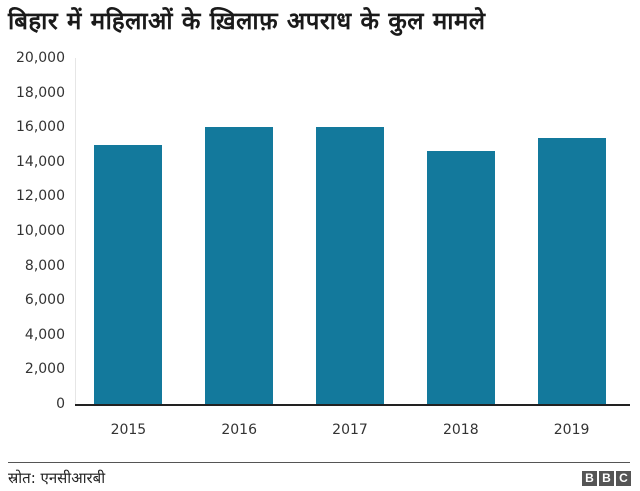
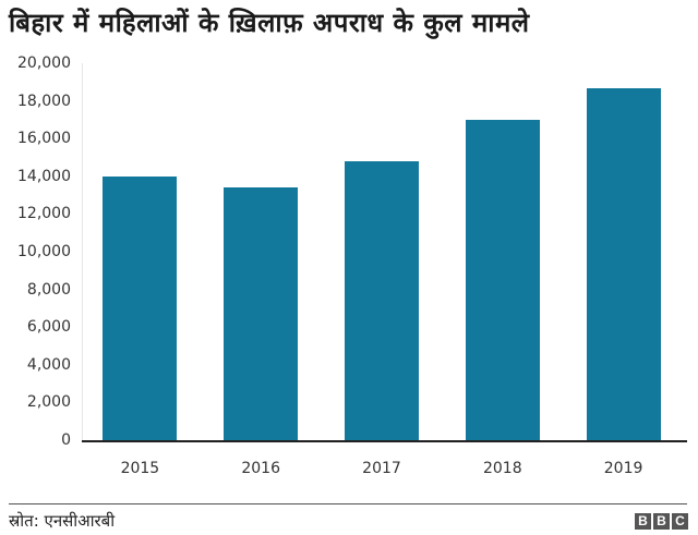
2015: 15000 -> 14000
2016: 16000 -> 13400
2017: 16000 -> 14800
2018: 14600 -> 17000
2019: 15400 -> 18700
